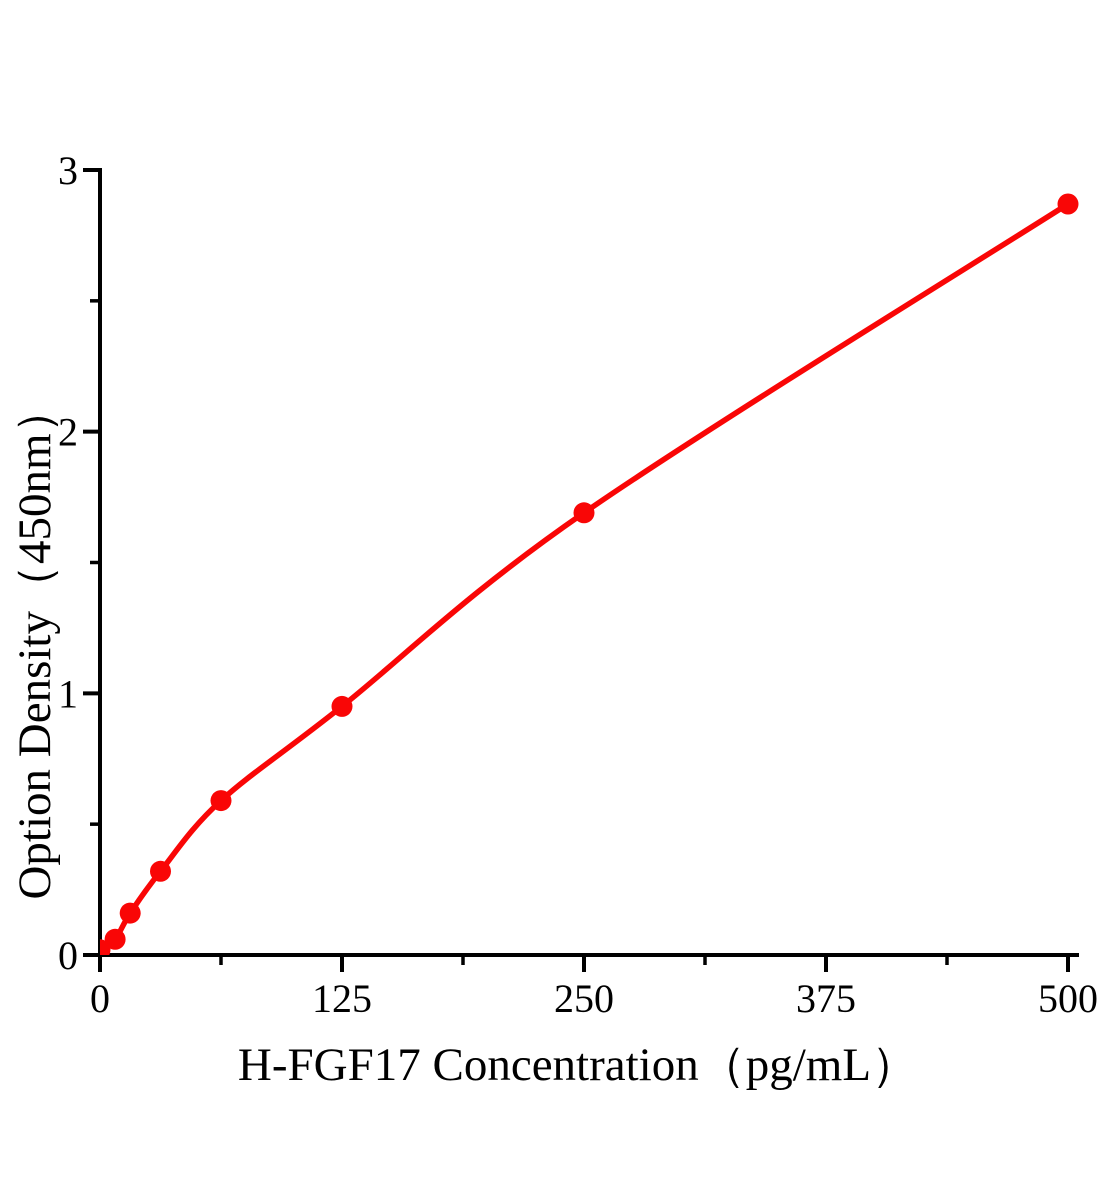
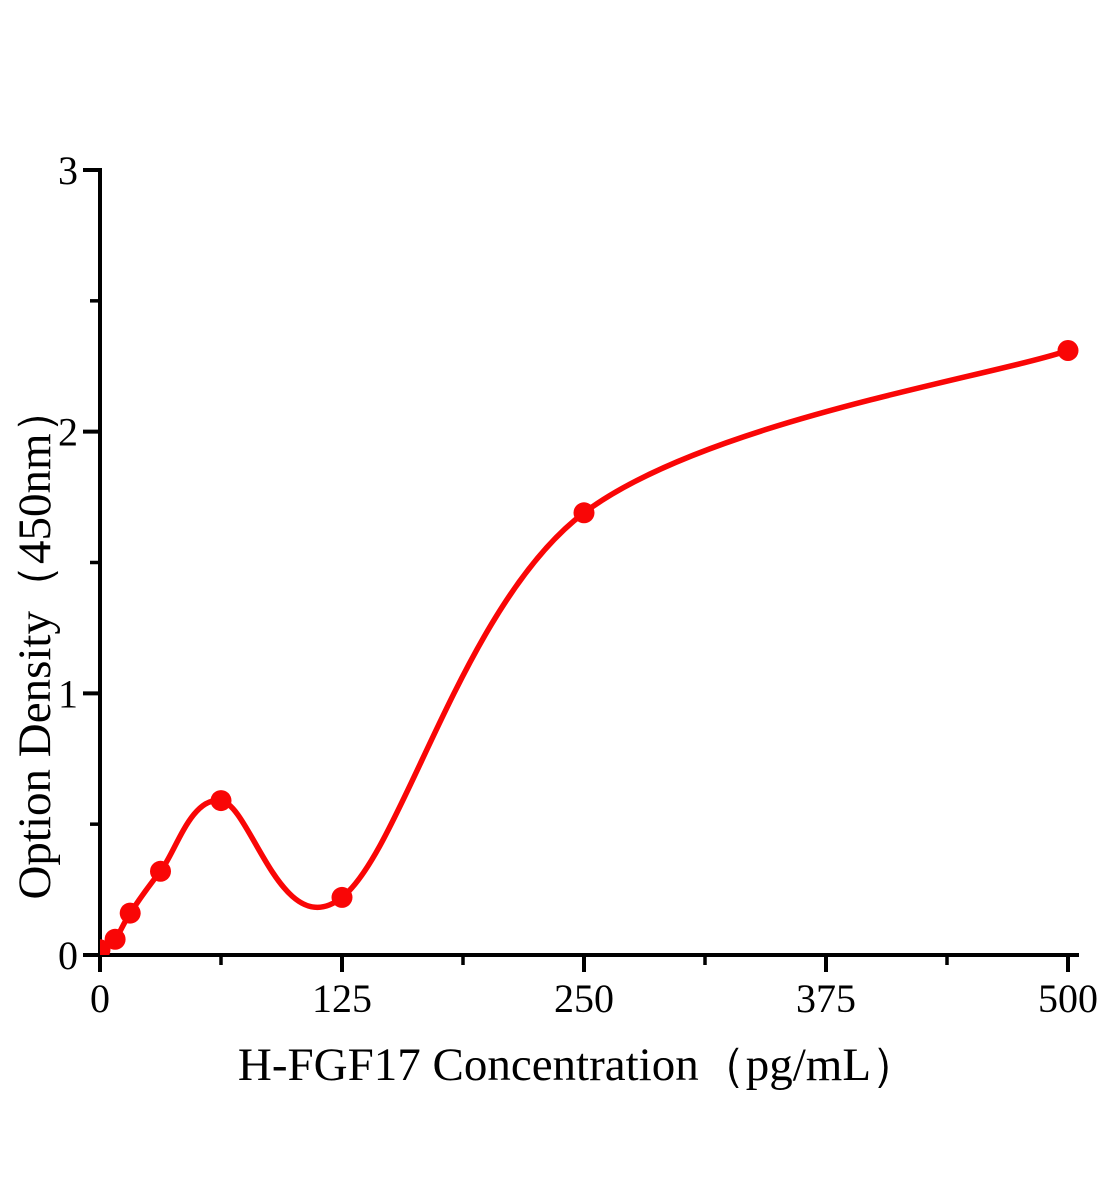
125: 0.95 -> 0.22
500: 2.87 -> 2.31
